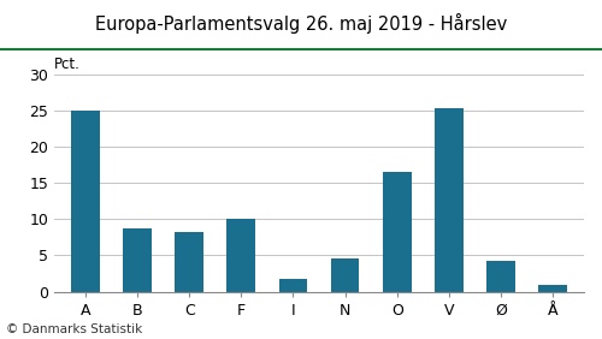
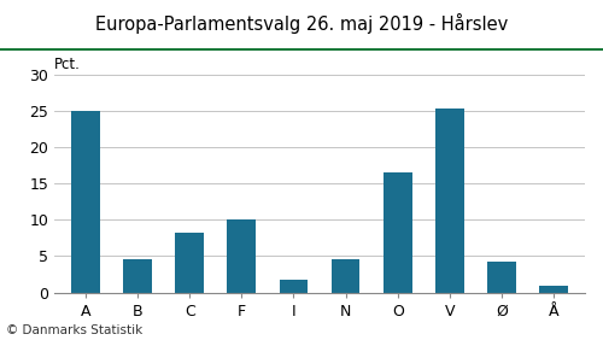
B: 8.8 -> 4.6
